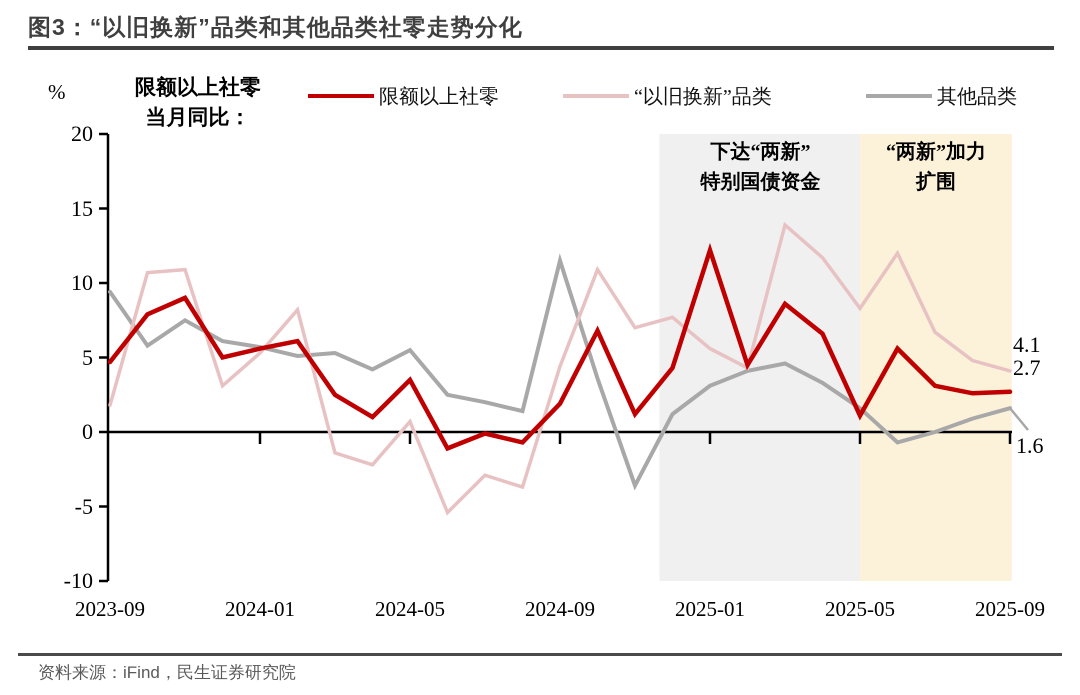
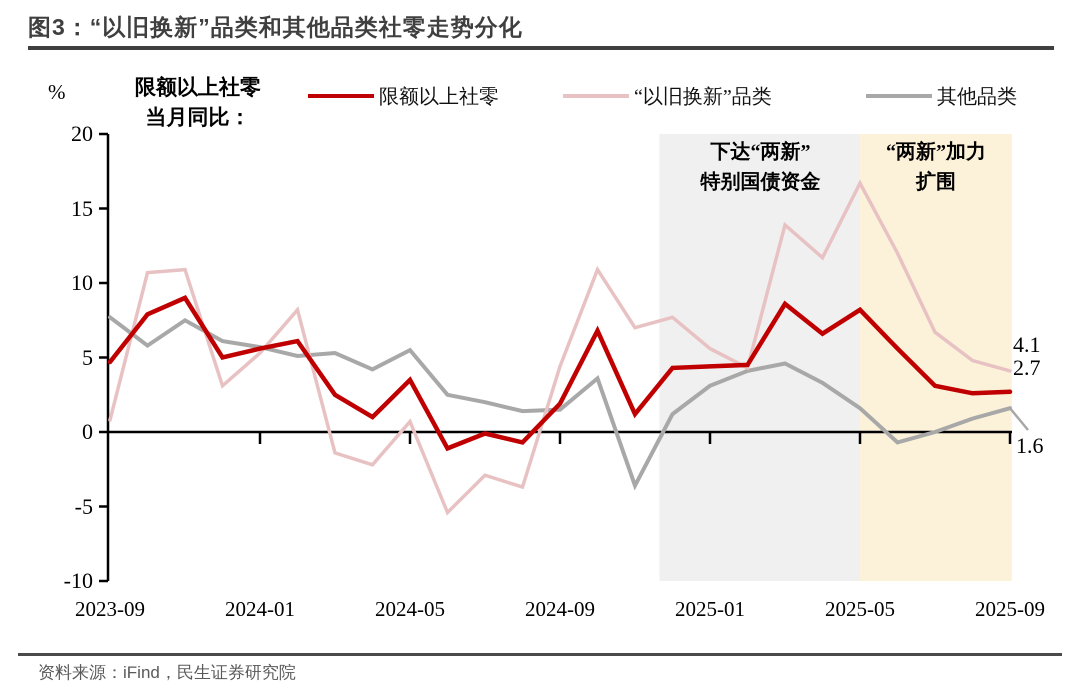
“以旧换新”品类/2023-09: 1.8 -> 0.8
其他品类/2023-09: 9.4 -> 7.7
其他品类/2024-09: 11.5 -> 1.5
限额以上社零/2025-01: 12.2 -> 4.4
限额以上社零/2025-05: 1.1 -> 8.2
“以旧换新”品类/2025-05: 8.3 -> 16.7
